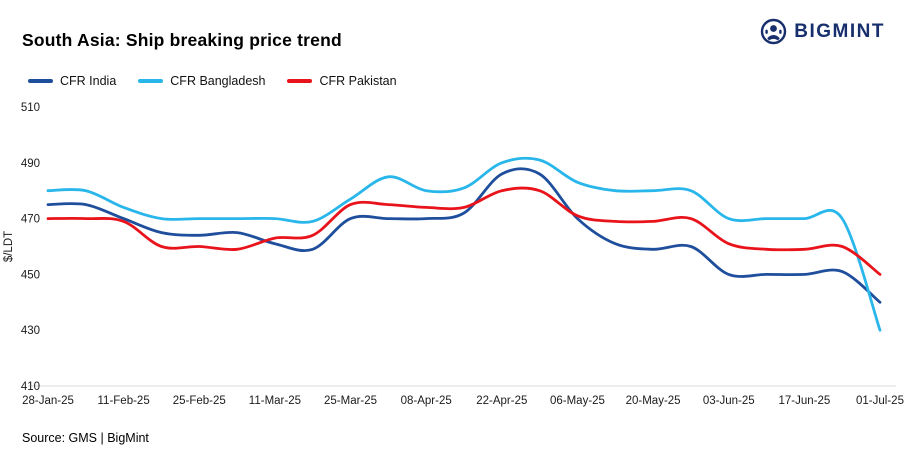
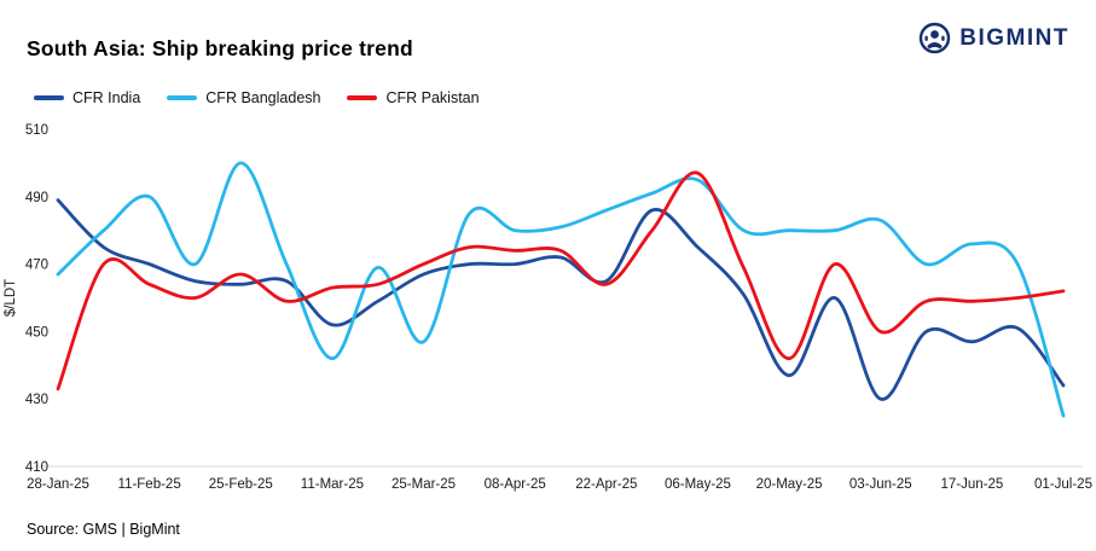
CFR India/28-Jan-25: 475 -> 489
CFR Bangladesh/28-Jan-25: 480 -> 467
CFR Pakistan/28-Jan-25: 470 -> 433
CFR Bangladesh/11-Feb-25: 474 -> 490
CFR Pakistan/11-Feb-25: 469 -> 464
CFR Bangladesh/25-Feb-25: 470 -> 500
CFR Pakistan/25-Feb-25: 460 -> 467
CFR India/11-Mar-25: 461 -> 452
CFR Bangladesh/11-Mar-25: 470 -> 442
CFR India/25-Mar-25: 470 -> 467
CFR Bangladesh/25-Mar-25: 477 -> 447
CFR Pakistan/25-Mar-25: 475 -> 470
CFR India/22-Apr-25: 486 -> 465
CFR Bangladesh/22-Apr-25: 490 -> 486
CFR Pakistan/22-Apr-25: 480 -> 464
CFR India/06-May-25: 470 -> 475
CFR Bangladesh/06-May-25: 483 -> 495
CFR Pakistan/06-May-25: 471 -> 497
CFR India/20-May-25: 459 -> 437
CFR Pakistan/20-May-25: 469 -> 442
CFR India/03-Jun-25: 450 -> 430
CFR Bangladesh/03-Jun-25: 470 -> 483
CFR Pakistan/03-Jun-25: 461 -> 450
CFR India/17-Jun-25: 450 -> 447
CFR Bangladesh/17-Jun-25: 470 -> 476
CFR India/01-Jul-25: 440 -> 434
CFR Bangladesh/01-Jul-25: 430 -> 425
CFR Pakistan/01-Jul-25: 450 -> 462
